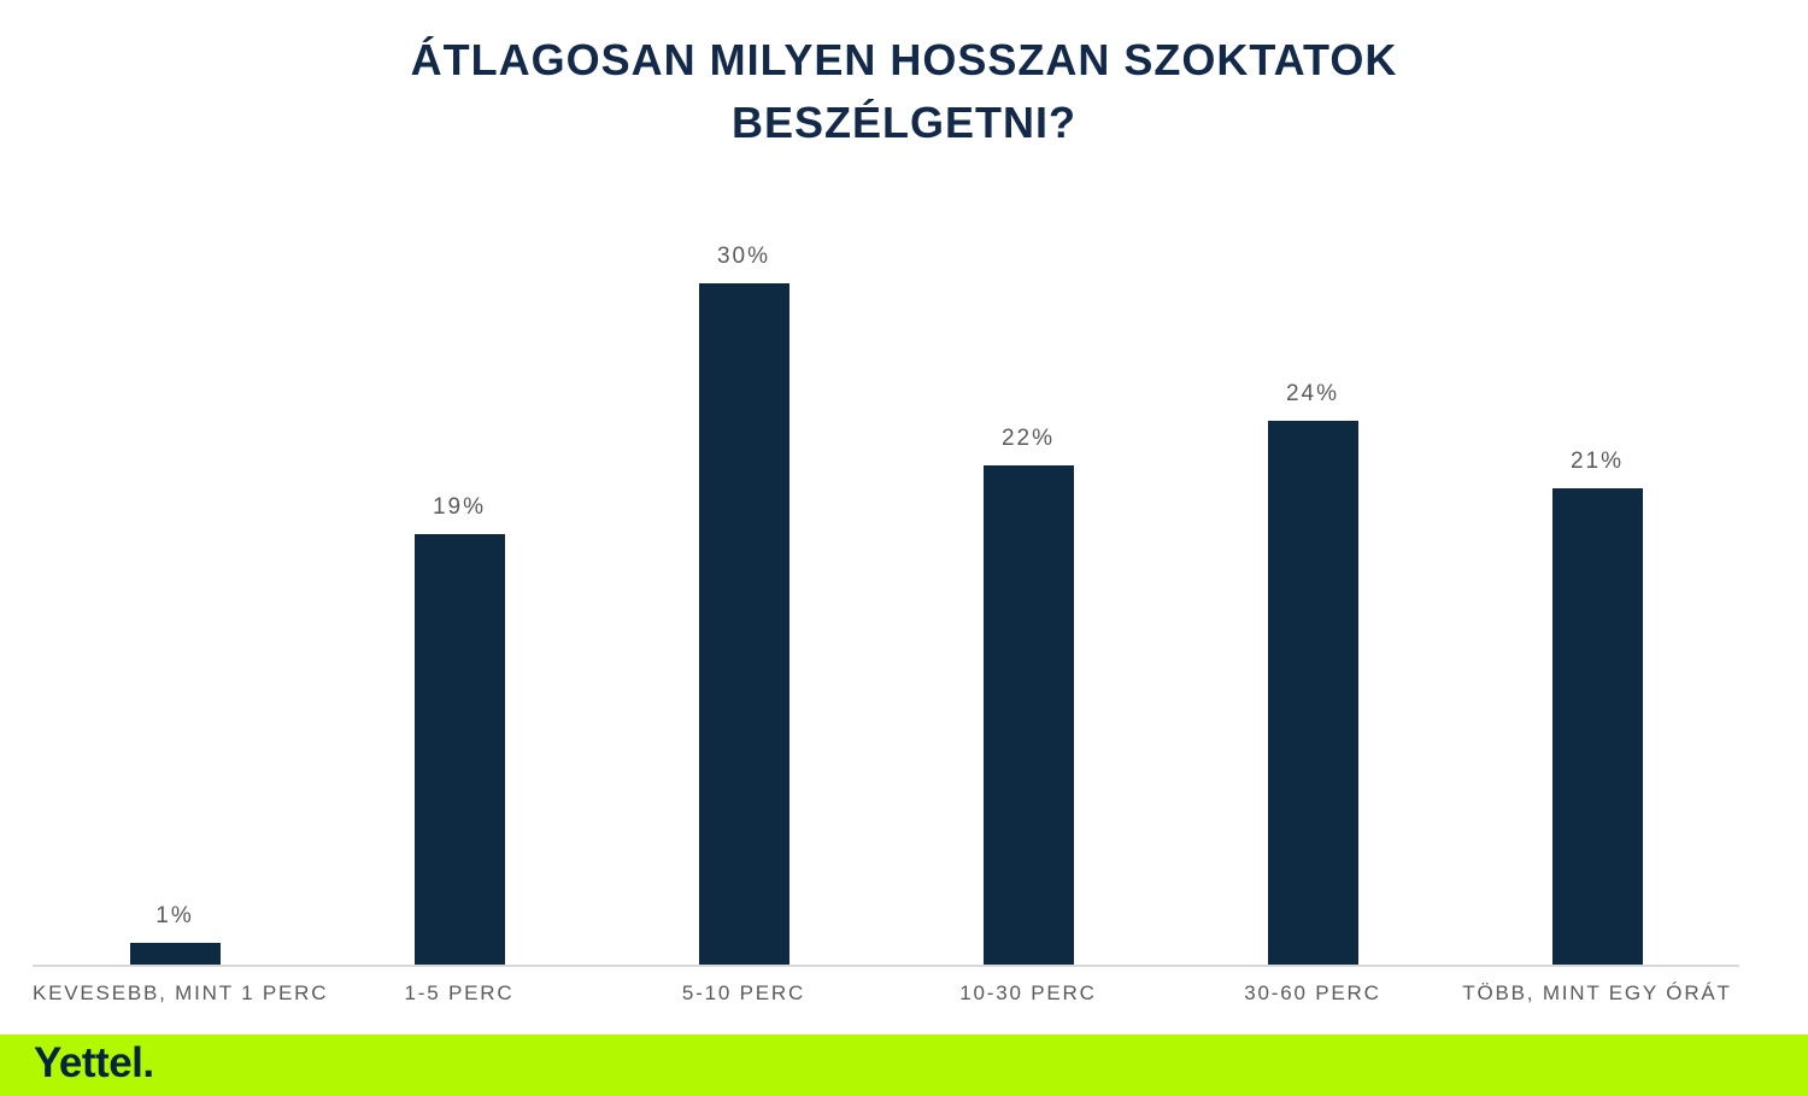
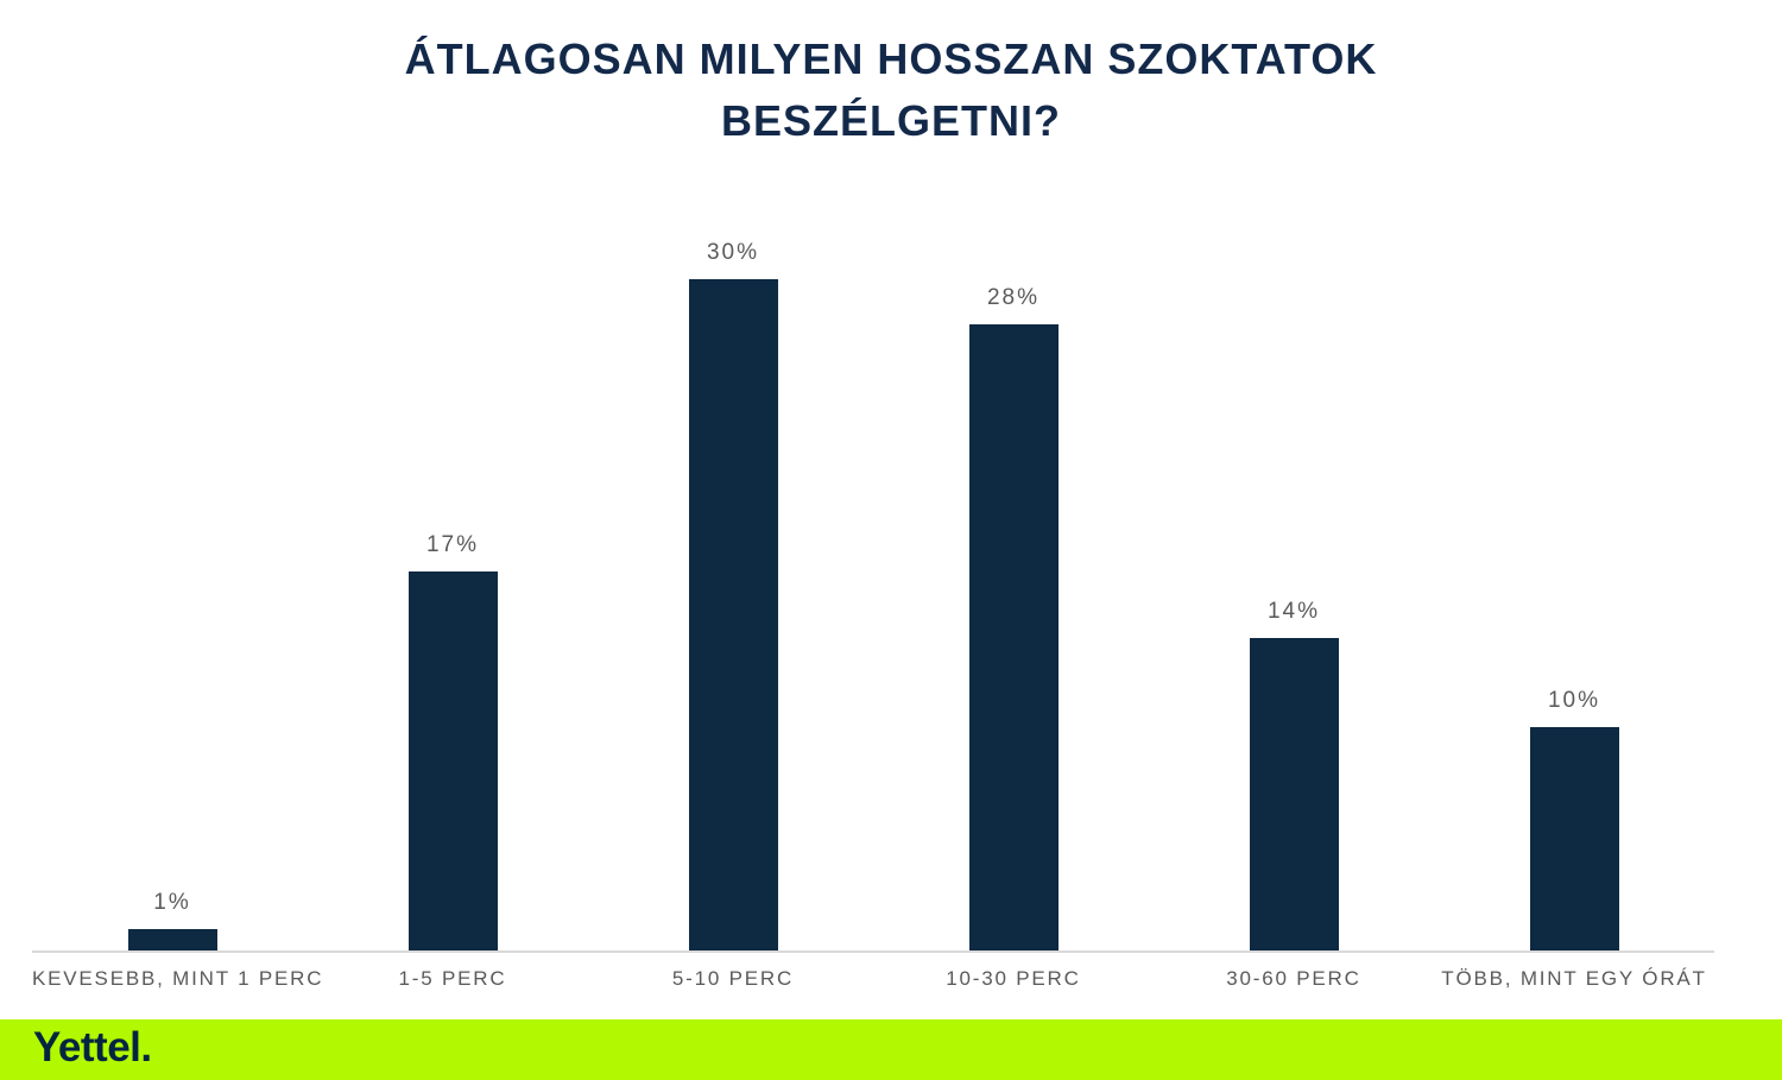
1-5 PERC: 19% -> 17%
10-30 PERC: 22% -> 28%
30-60 PERC: 24% -> 14%
TÖBB, MINT EGY ÓRÁT: 21% -> 10%
